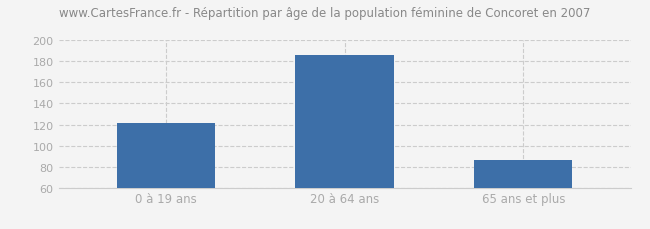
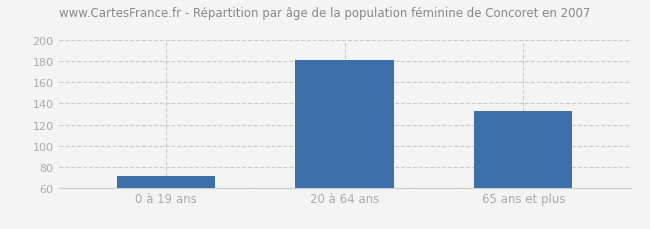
0 à 19 ans: 121 -> 71
20 à 64 ans: 186 -> 181
65 ans et plus: 86 -> 133
